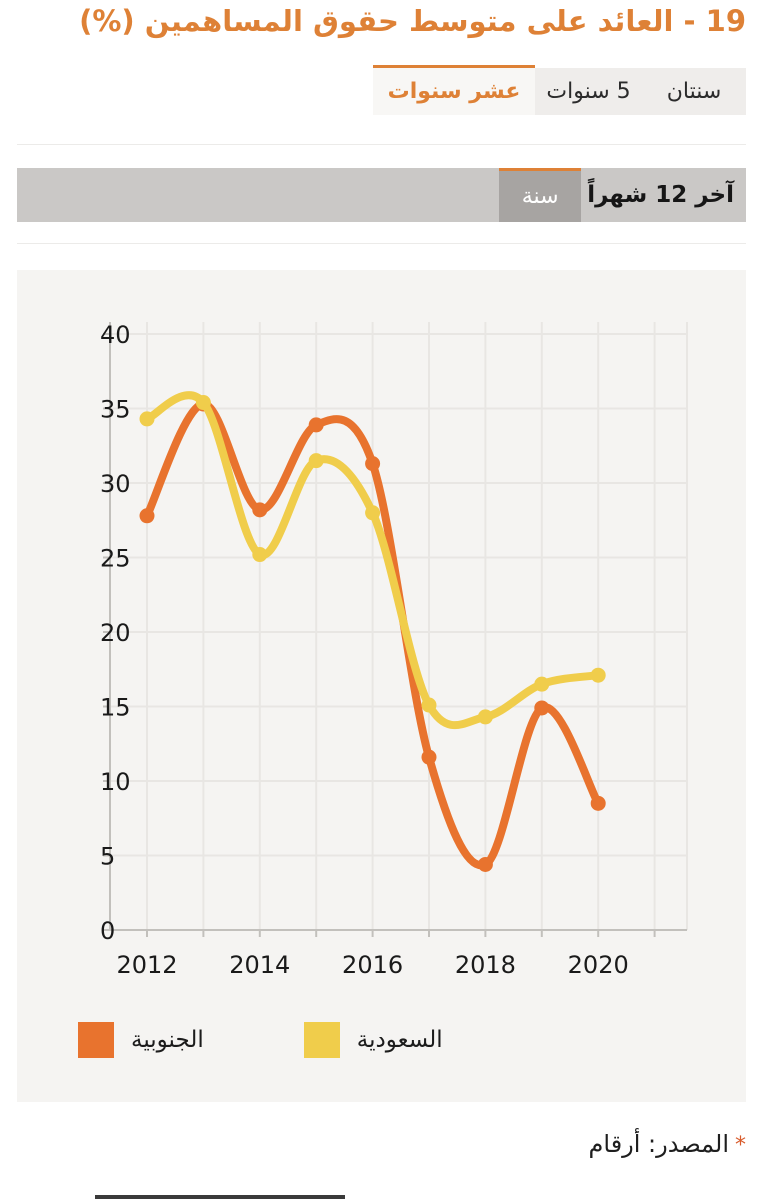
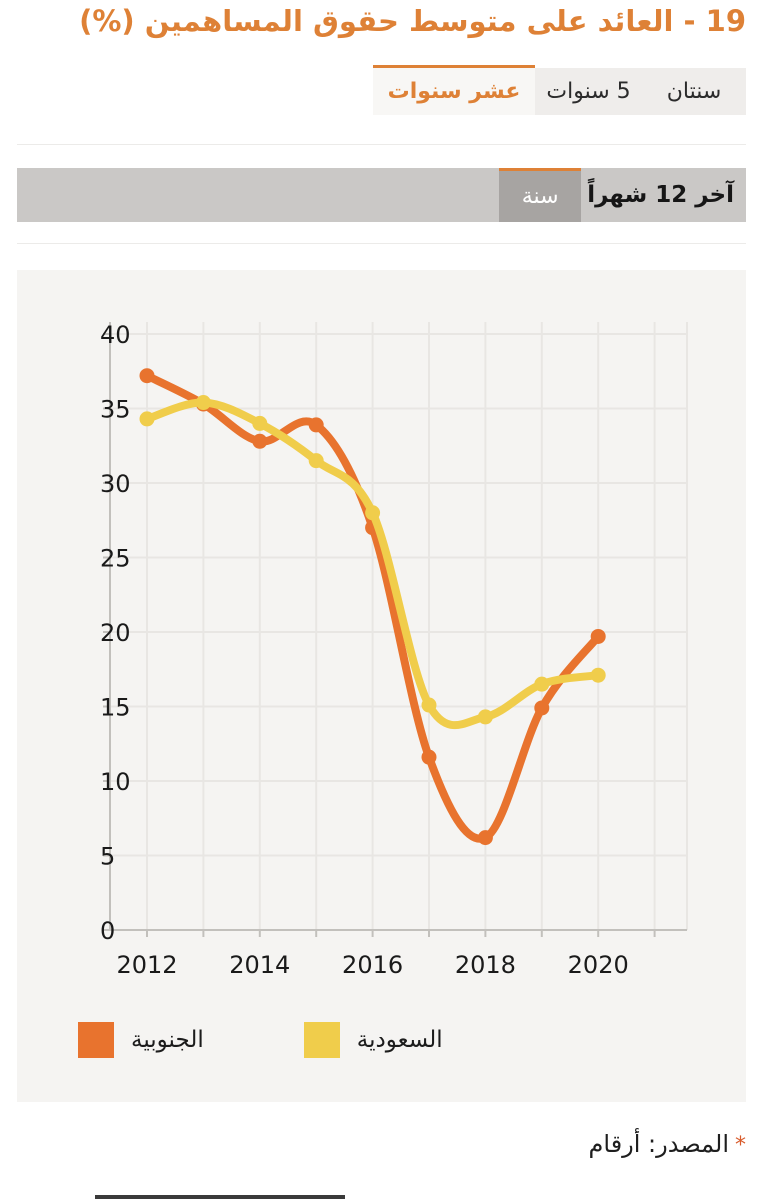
الجنوبية/2012: 27.8 -> 37.2
الجنوبية/2014: 28.2 -> 32.8
السعودية/2014: 25.2 -> 34.0
الجنوبية/2016: 31.3 -> 27.0
الجنوبية/2018: 4.4 -> 6.2
الجنوبية/2020: 8.5 -> 19.7
